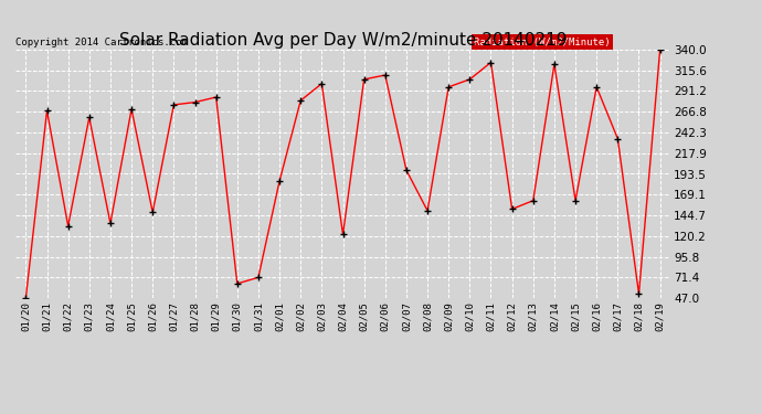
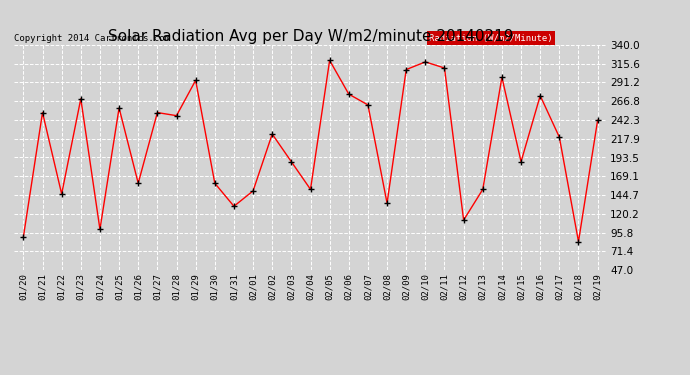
01/20: 47 -> 90
01/21: 268 -> 252
01/22: 132 -> 146
01/23: 260 -> 270
01/24: 135 -> 100
01/25: 270 -> 258
01/26: 148 -> 160
01/27: 275 -> 252
01/28: 278 -> 248
01/29: 284 -> 294
01/30: 64 -> 160
01/31: 71 -> 130
02/01: 185 -> 150
02/02: 280 -> 224
02/03: 300 -> 188
02/04: 122 -> 152
02/05: 305 -> 320
02/06: 310 -> 276
02/07: 198 -> 262
02/08: 150 -> 134
02/09: 296 -> 308
02/10: 305 -> 318
02/11: 325 -> 310
02/12: 152 -> 112
02/13: 162 -> 152
02/14: 323 -> 298
02/15: 162 -> 188
02/16: 296 -> 274
02/17: 235 -> 220
02/18: 52 -> 84
02/19: 340 -> 242
